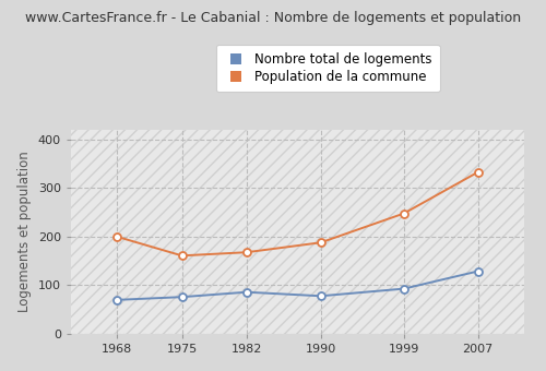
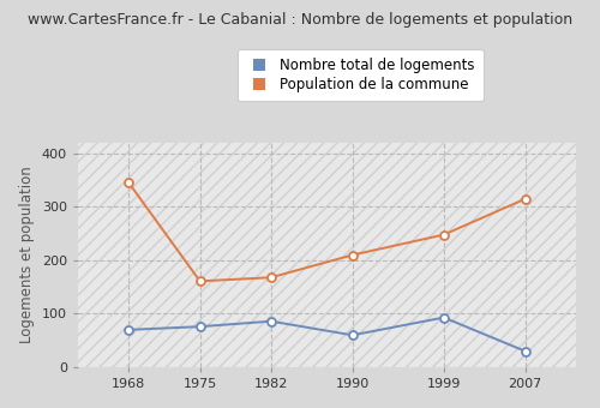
Population de la commune/1968: 200 -> 345
Nombre total de logements/1990: 78 -> 60
Population de la commune/1990: 188 -> 210
Nombre total de logements/2007: 129 -> 30
Population de la commune/2007: 333 -> 315
